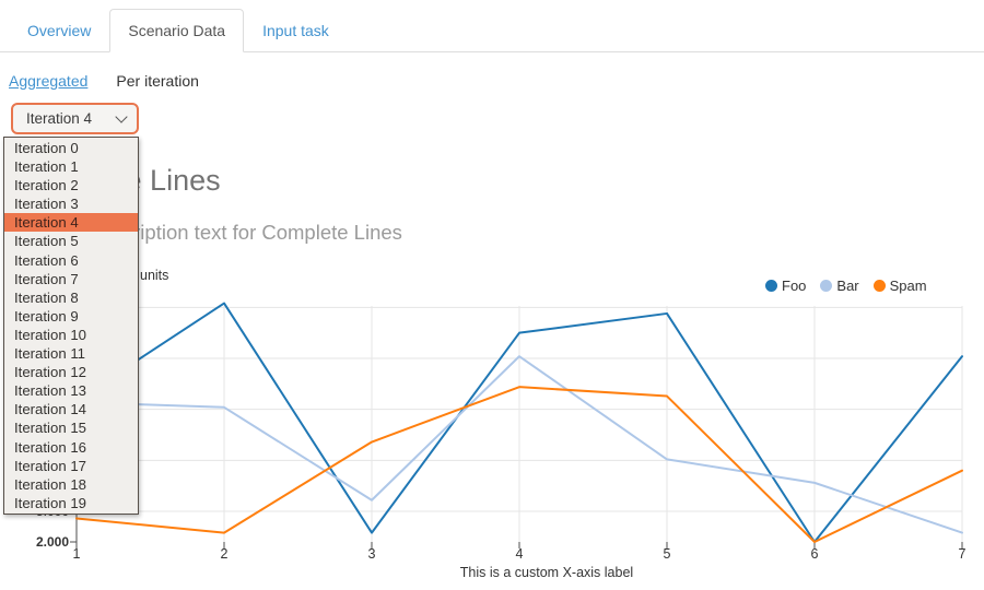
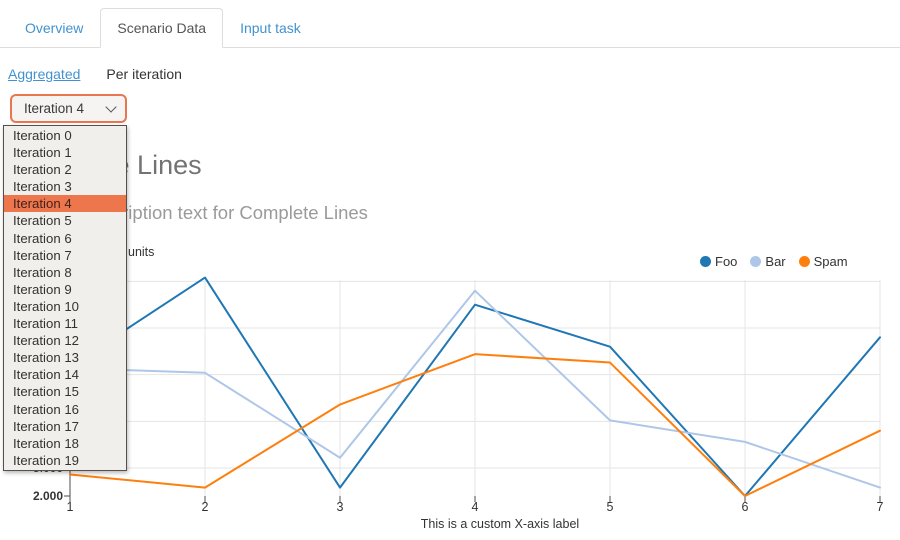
Bar/4: 20 -> 24
Foo/5: 24 -> 18
Foo/7: 20 -> 19
